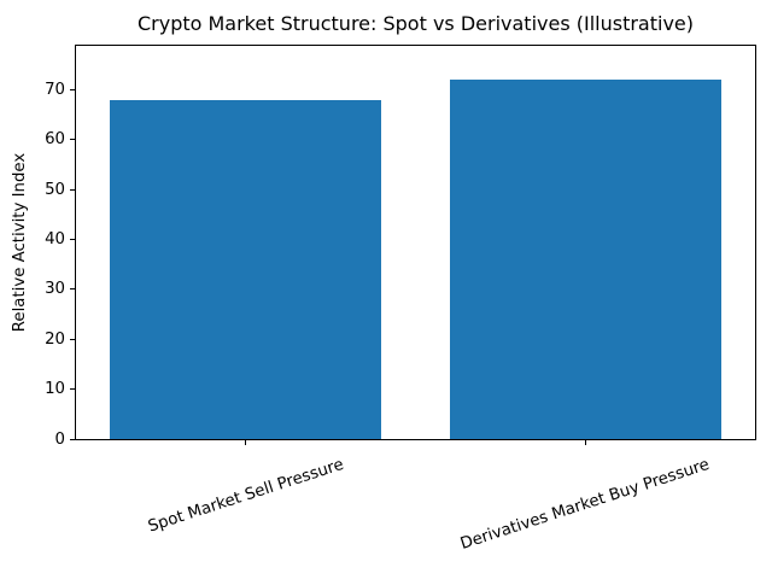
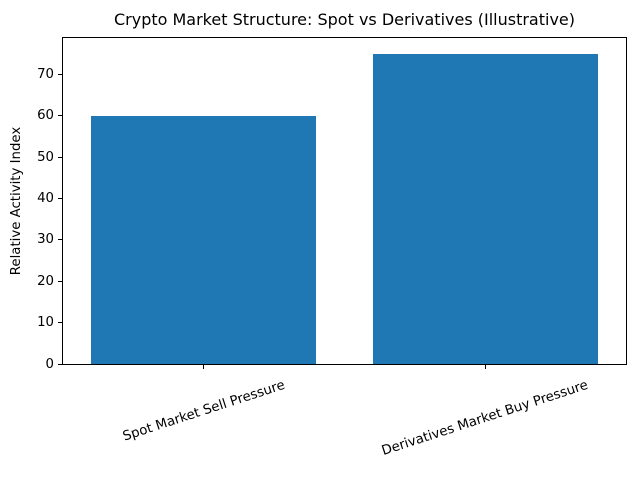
Spot Market Sell Pressure: 68 -> 60
Derivatives Market Buy Pressure: 72 -> 75
